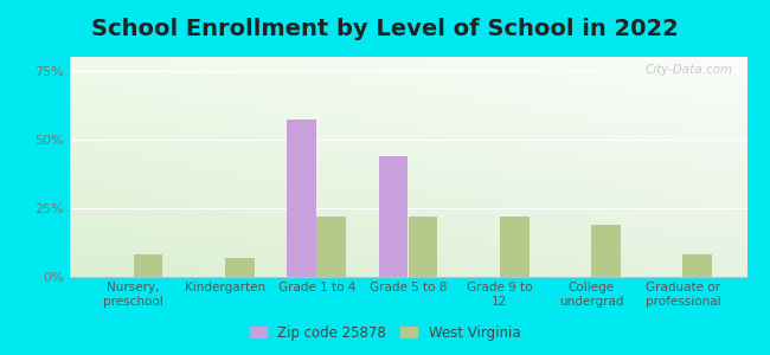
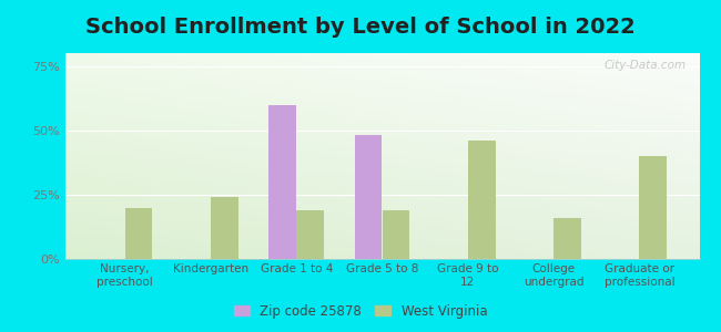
West Virginia/Nursery, preschool: 8% -> 20%
West Virginia/Kindergarten: 7% -> 24%
Zip code 25878/Grade 1 to 4: 57% -> 60%
West Virginia/Grade 1 to 4: 22% -> 19%
Zip code 25878/Grade 5 to 8: 44% -> 48%
West Virginia/Grade 5 to 8: 22% -> 19%
West Virginia/Grade 9 to 12: 22% -> 46%
West Virginia/College undergrad: 19% -> 16%
West Virginia/Graduate or professional: 8% -> 40%
